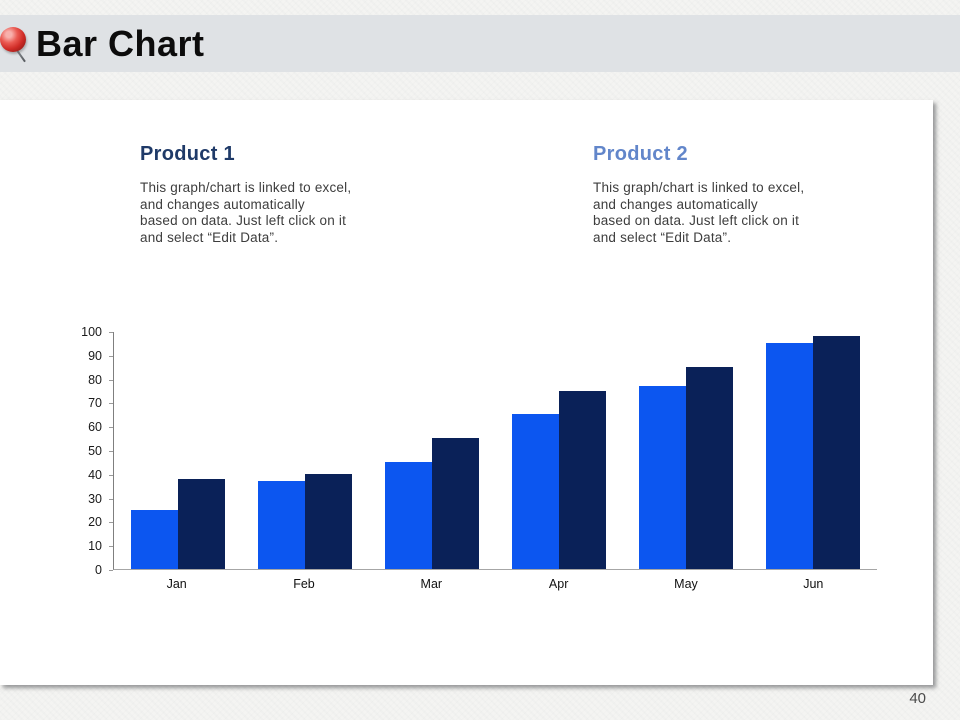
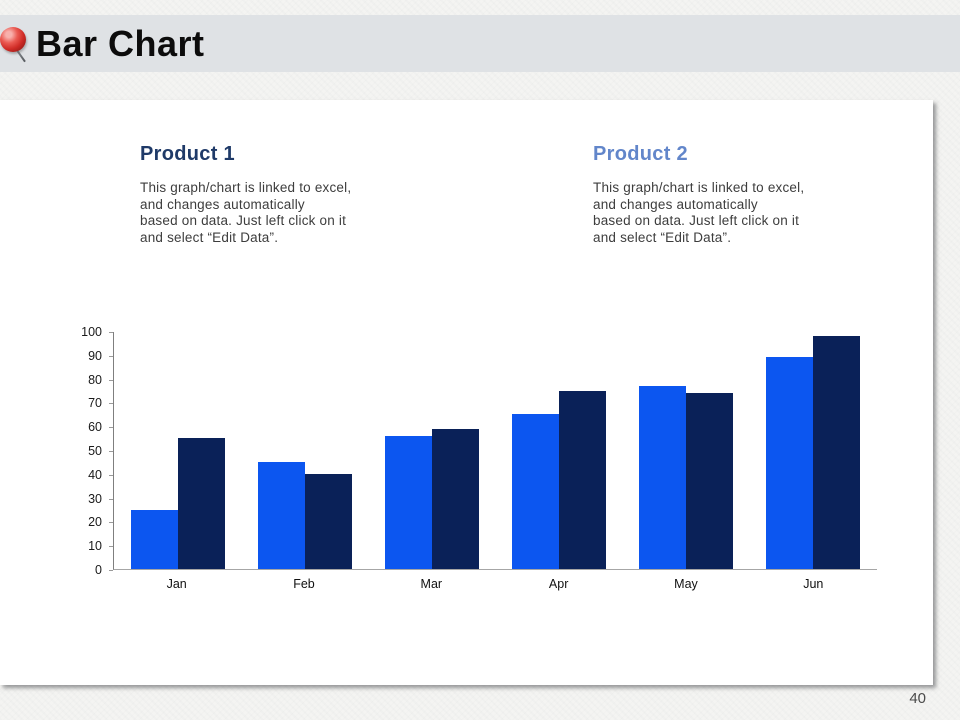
Product 2/Jan: 38 -> 55
Product 1/Feb: 37 -> 45
Product 1/Mar: 45 -> 56
Product 2/Mar: 55 -> 59
Product 2/May: 85 -> 74
Product 1/Jun: 95 -> 89
